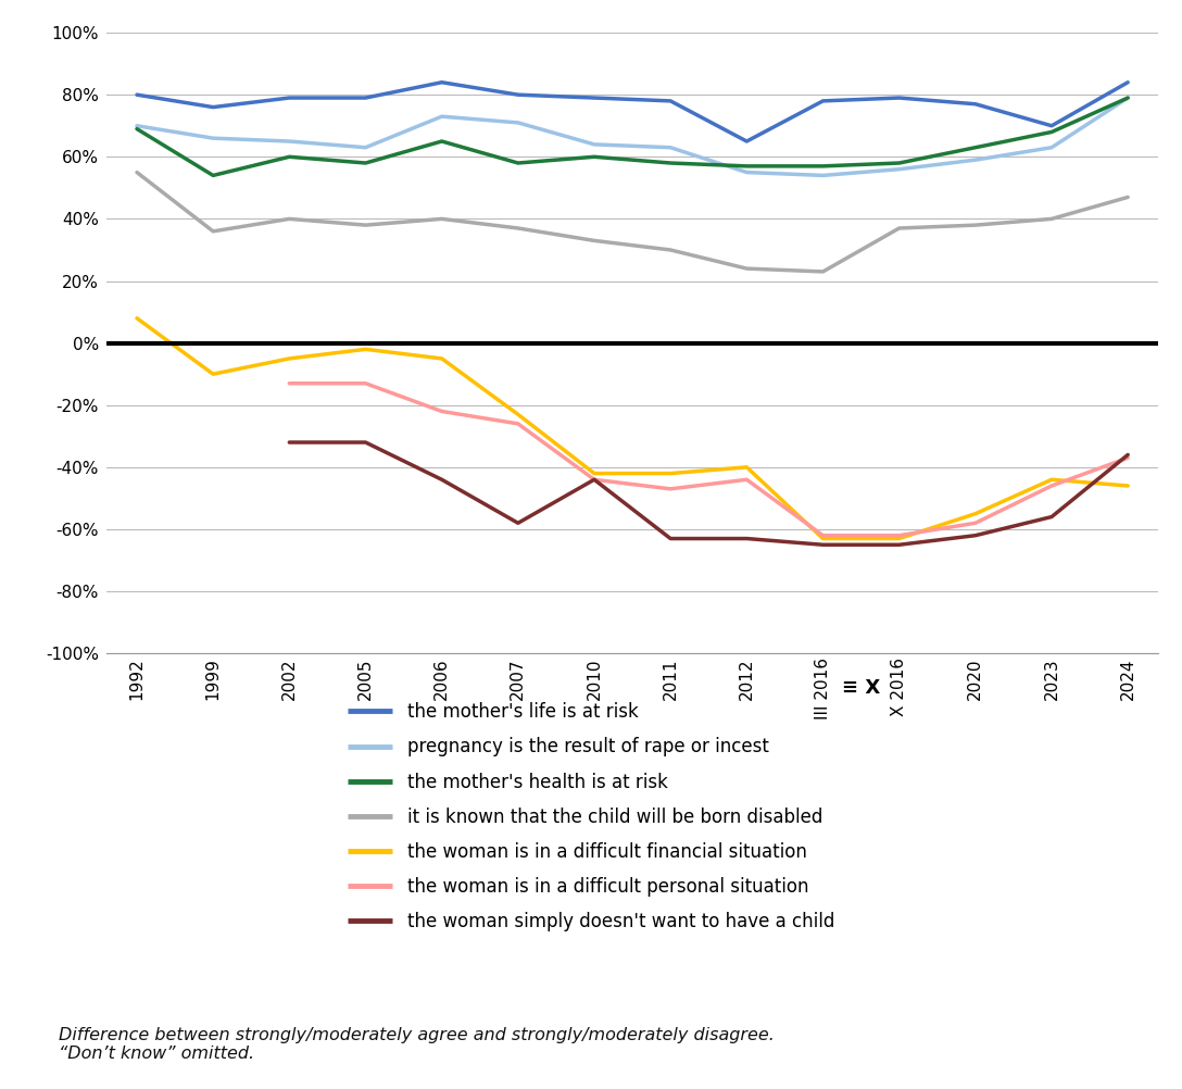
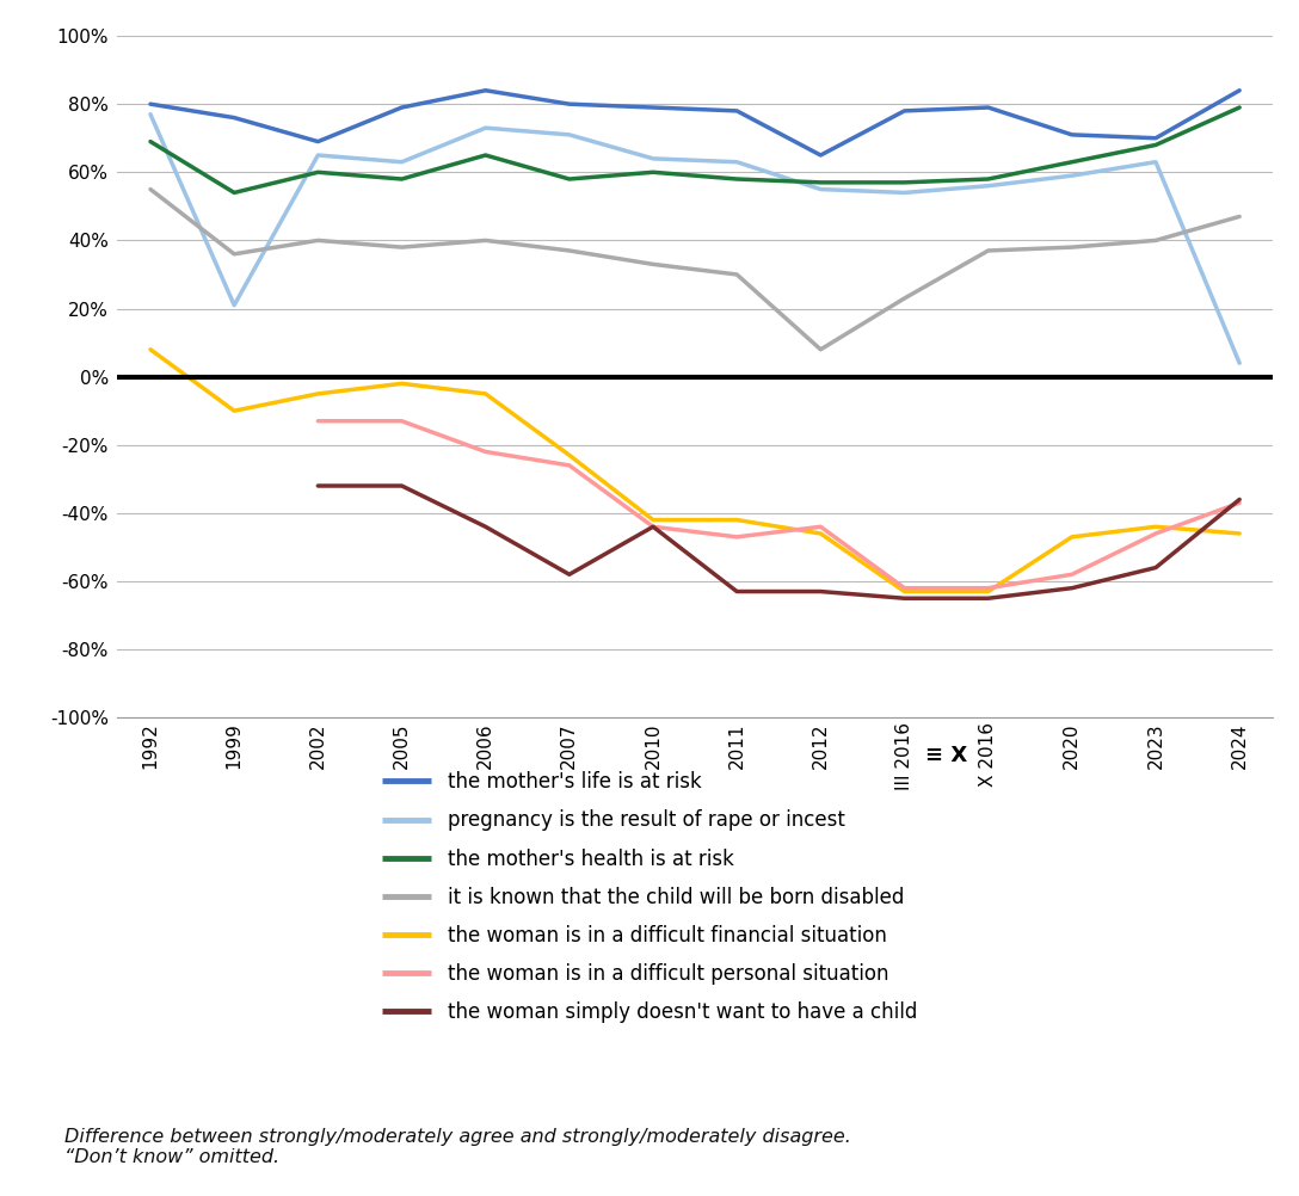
pregnancy is the result of rape or incest/1992: 70% -> 77%
pregnancy is the result of rape or incest/1999: 66% -> 21%
the mother's life is at risk/2002: 79% -> 69%
it is known that the child will be born disabled/2012: 24% -> 8%
the woman is in a difficult financial situation/2012: -40% -> -46%
the mother's life is at risk/2020: 77% -> 71%
the woman is in a difficult financial situation/2020: -55% -> -47%
pregnancy is the result of rape or incest/2024: 79% -> 4%
